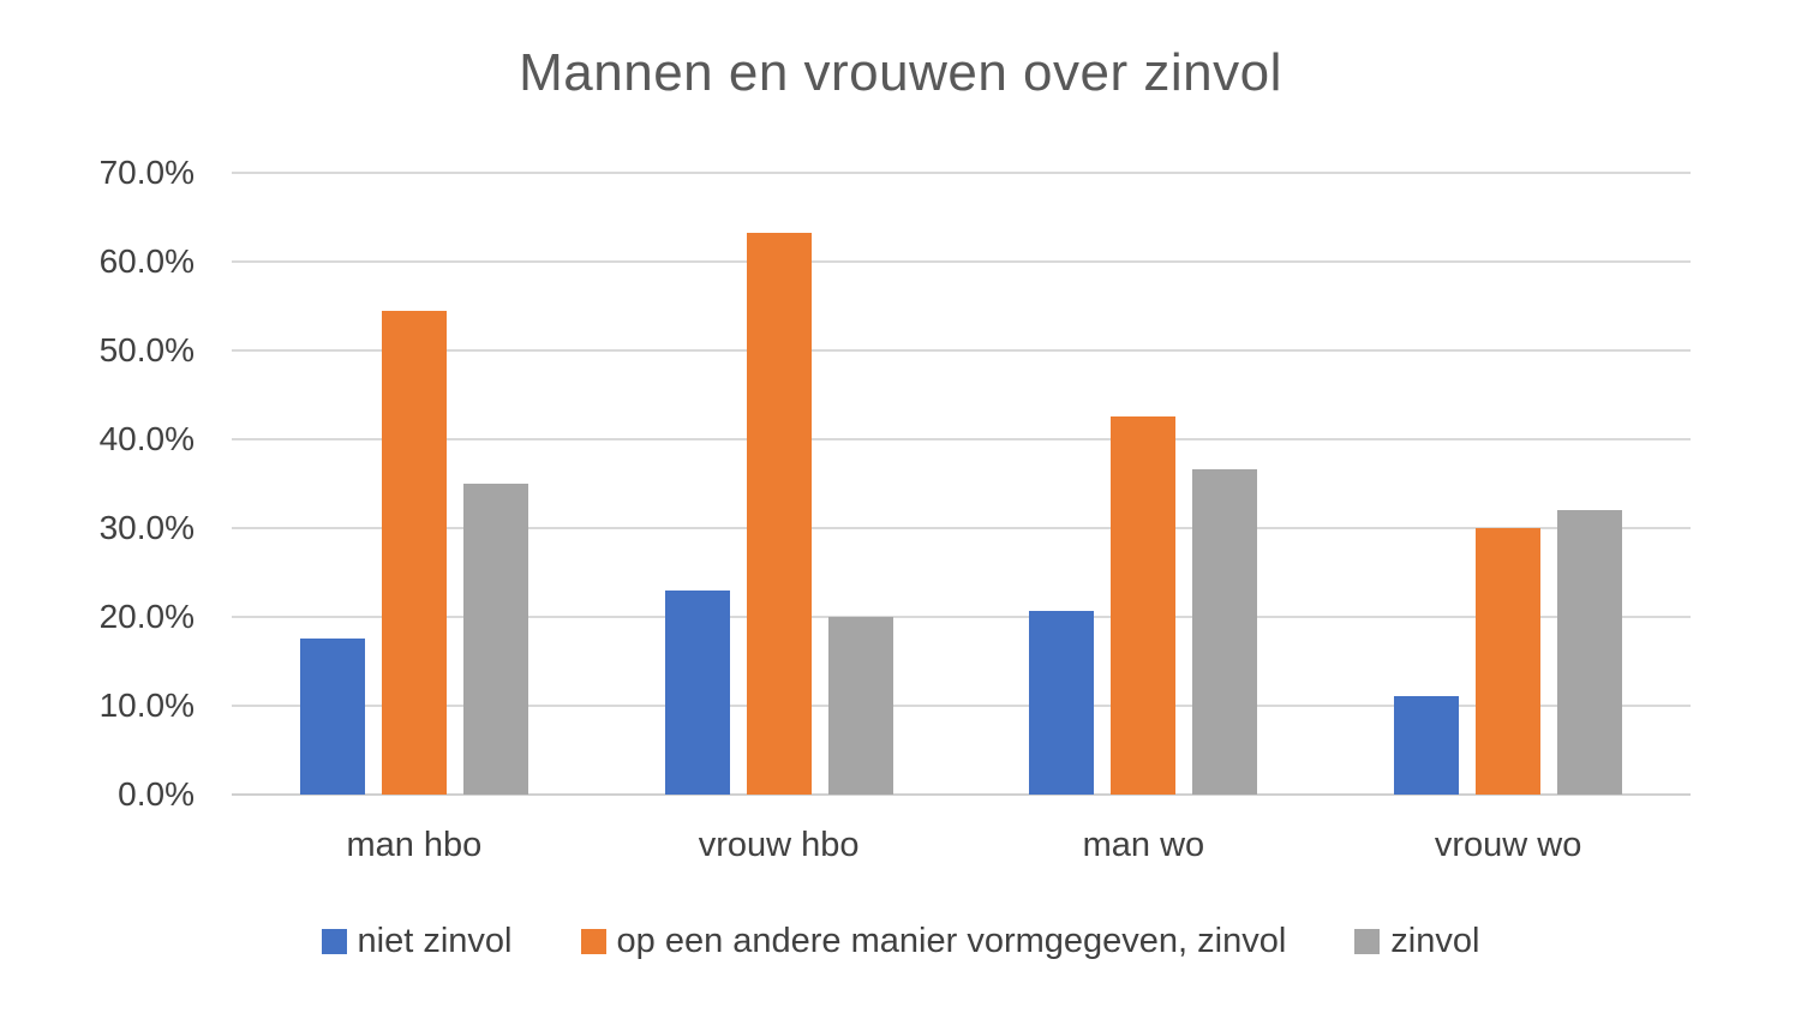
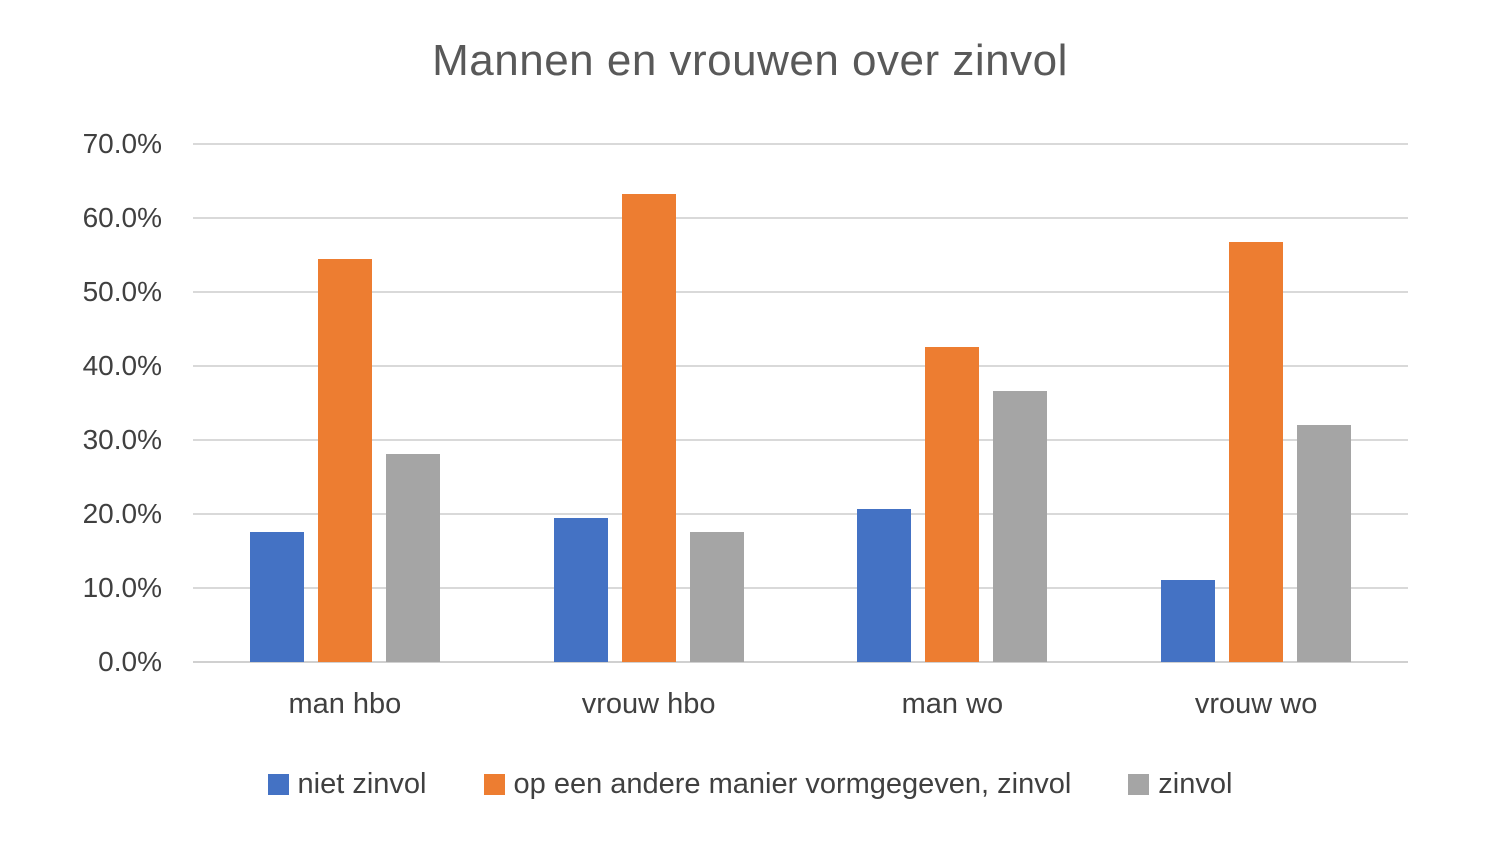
zinvol/man hbo: 35% -> 28%
niet zinvol/vrouw hbo: 23% -> 19%
zinvol/vrouw hbo: 20% -> 18%
op een andere manier vormgegeven, zinvol/vrouw wo: 30% -> 57%
